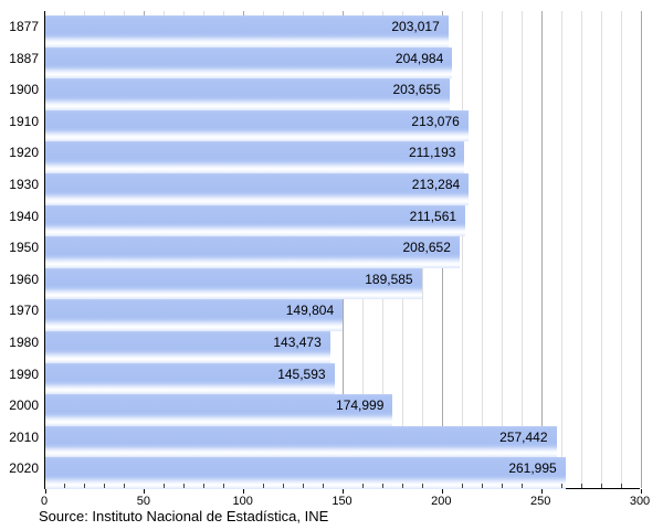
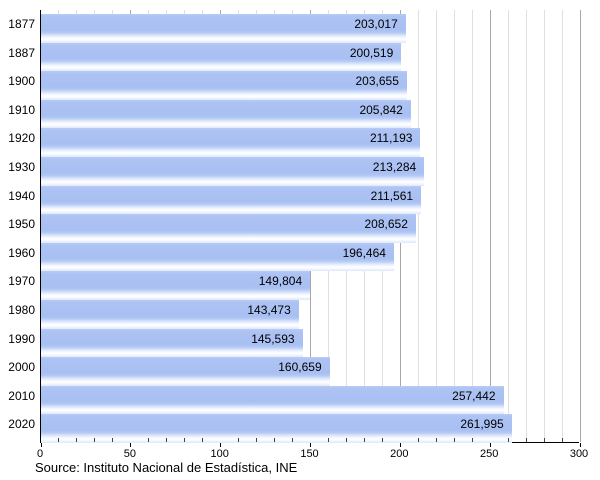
1887: 204,984 -> 200,519
1910: 213,076 -> 205,842
1960: 189,585 -> 196,464
2000: 174,999 -> 160,659
